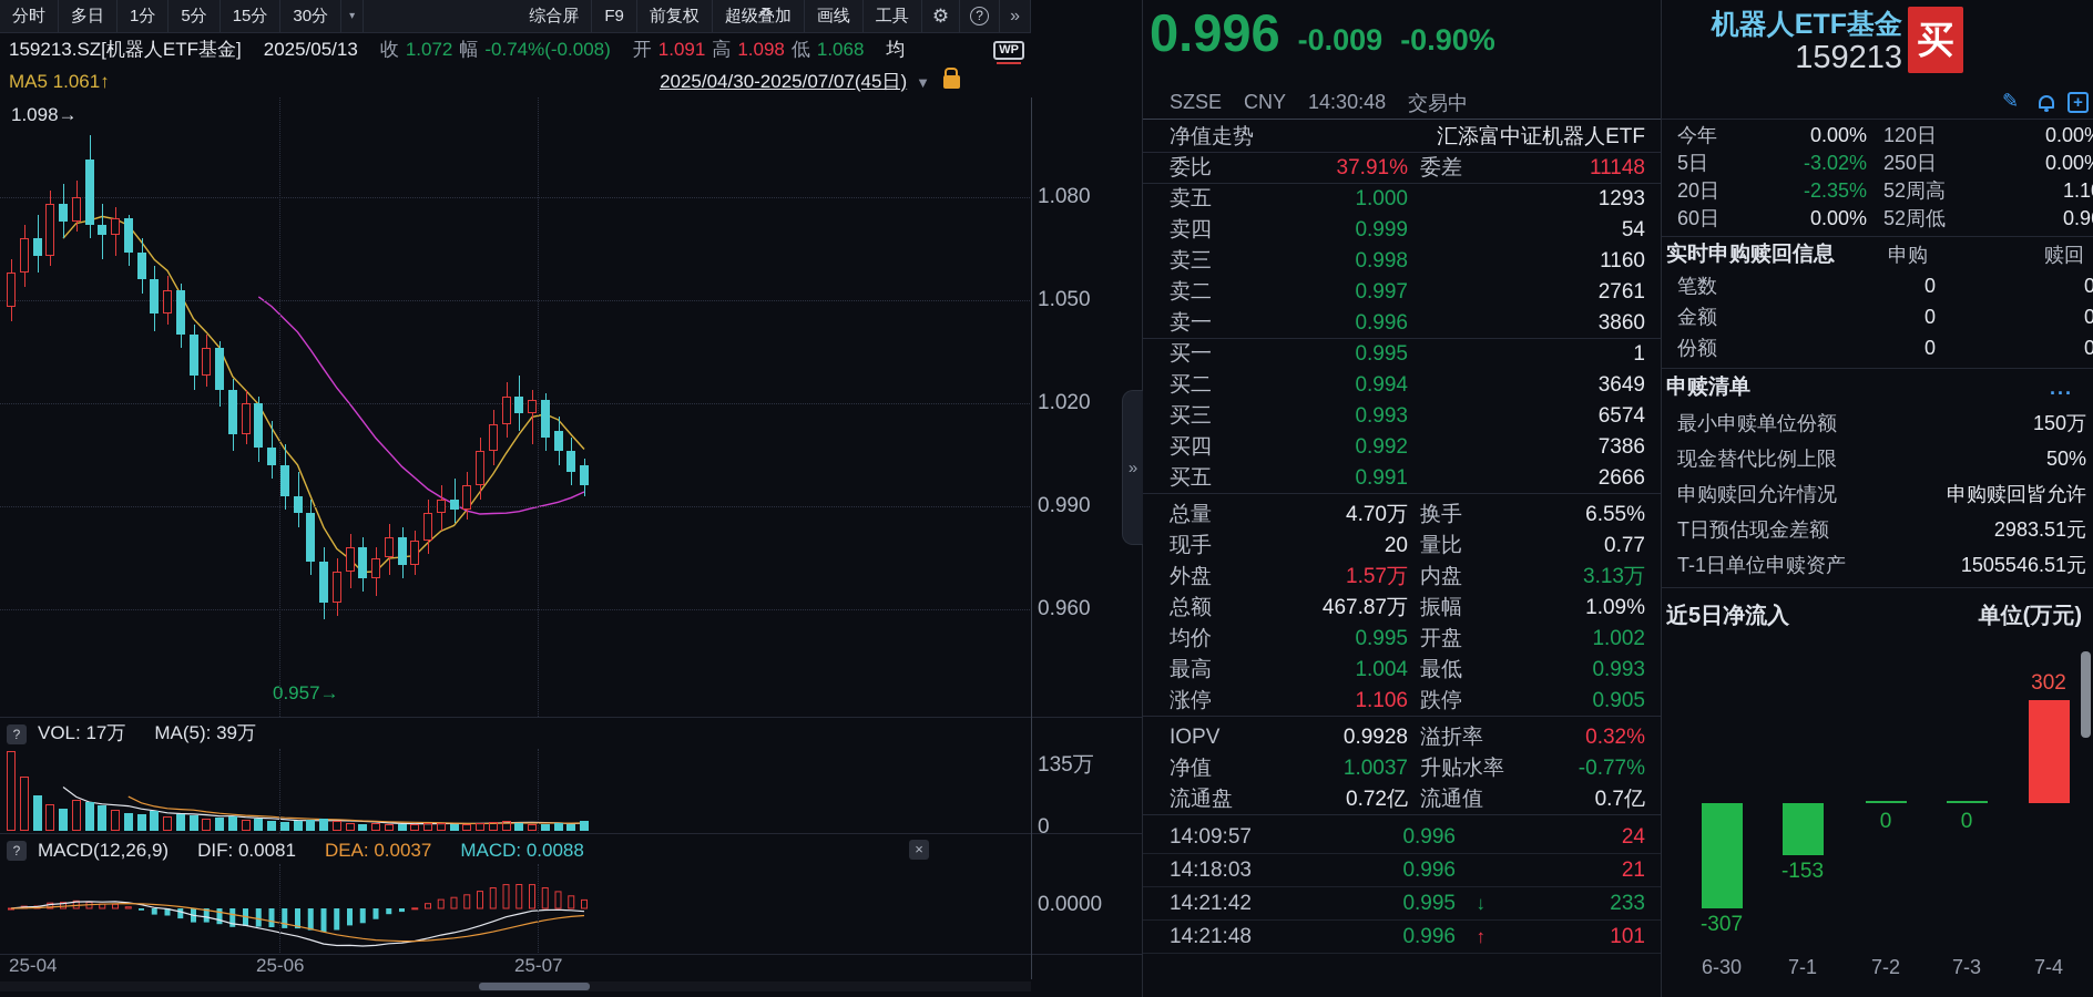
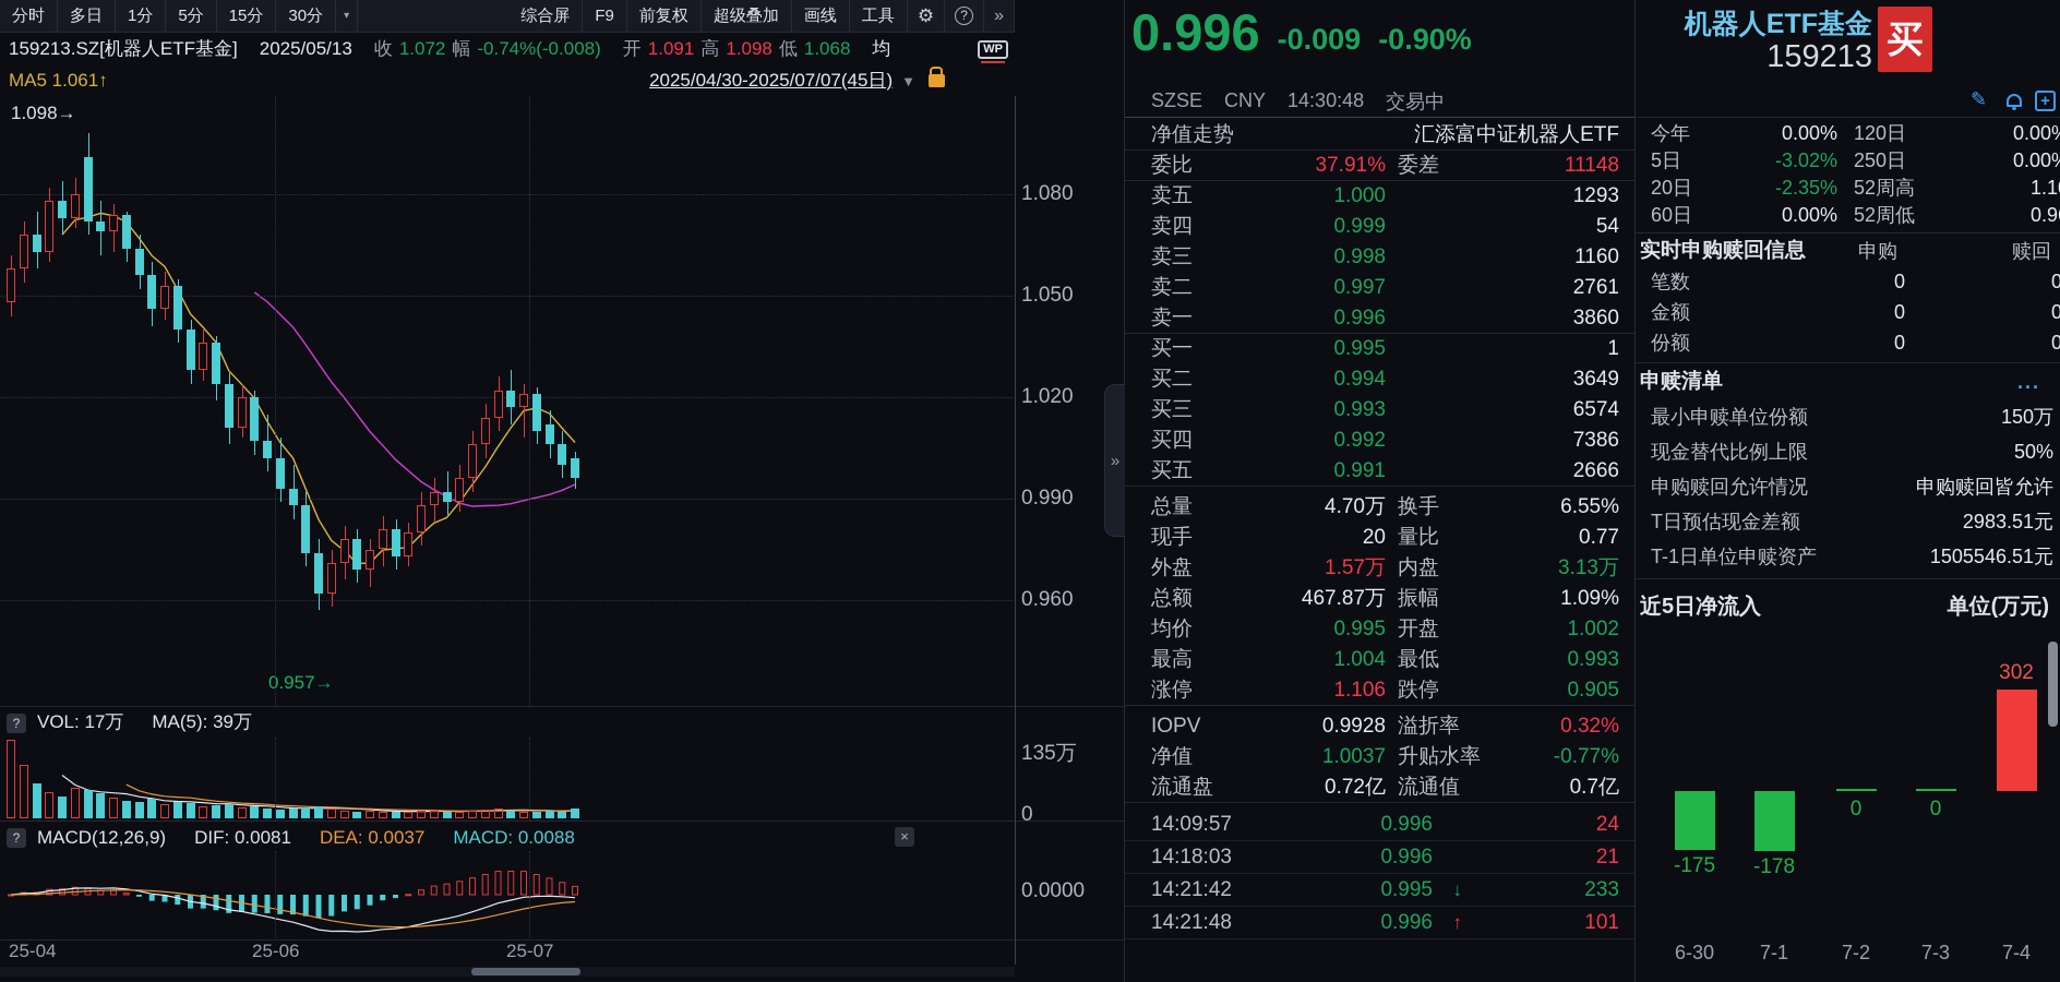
近5日净流入/6-30: -307 -> -175
近5日净流入/7-1: -153 -> -178
